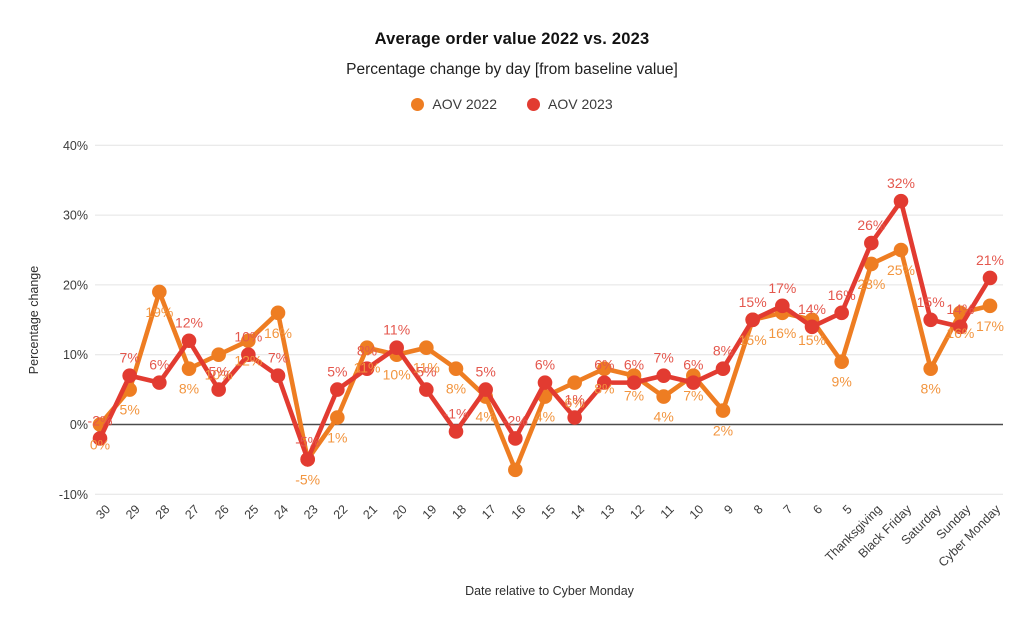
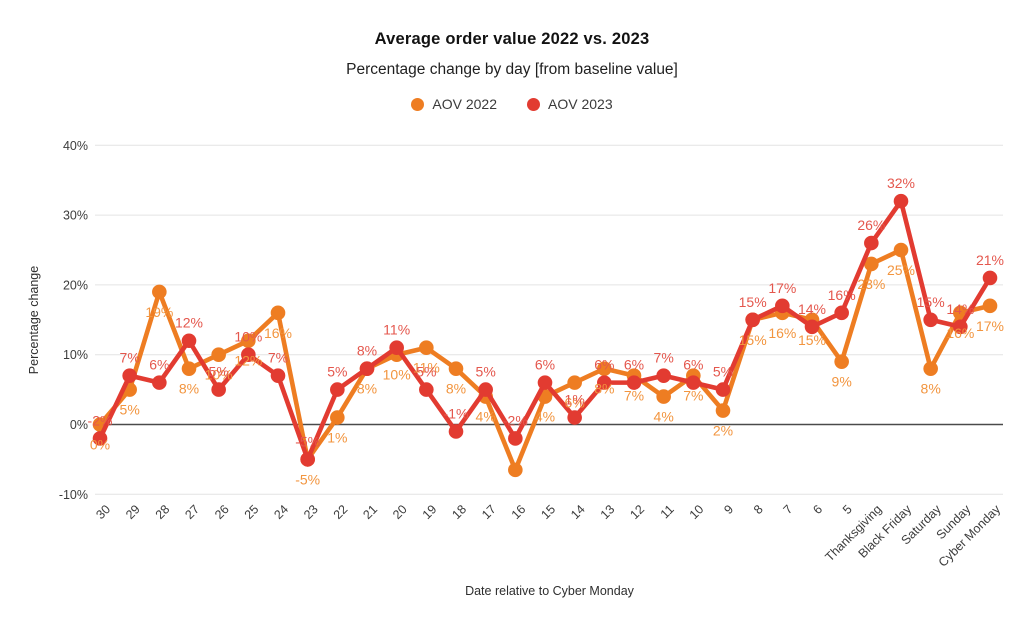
AOV 2022/21: 11% -> 8%
AOV 2023/9: 8% -> 5%
